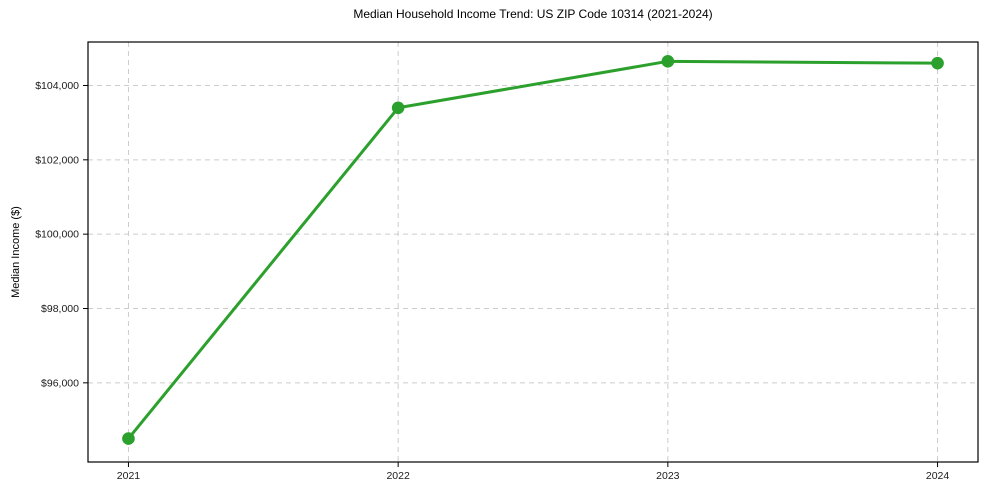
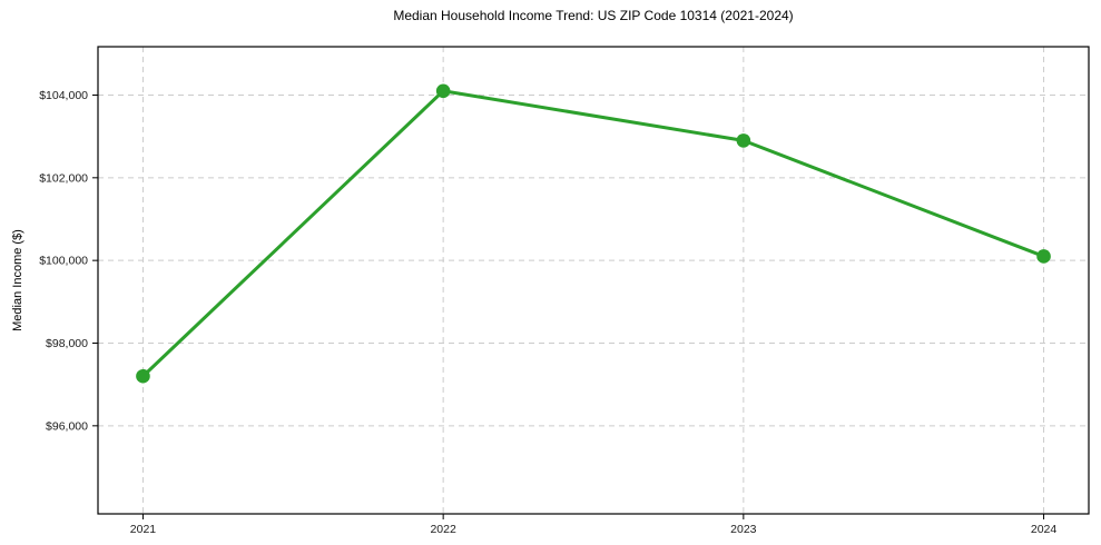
2021: $94500 -> $97200
2022: $103400 -> $104100
2023: $104600 -> $102900
2024: $104600 -> $100100
